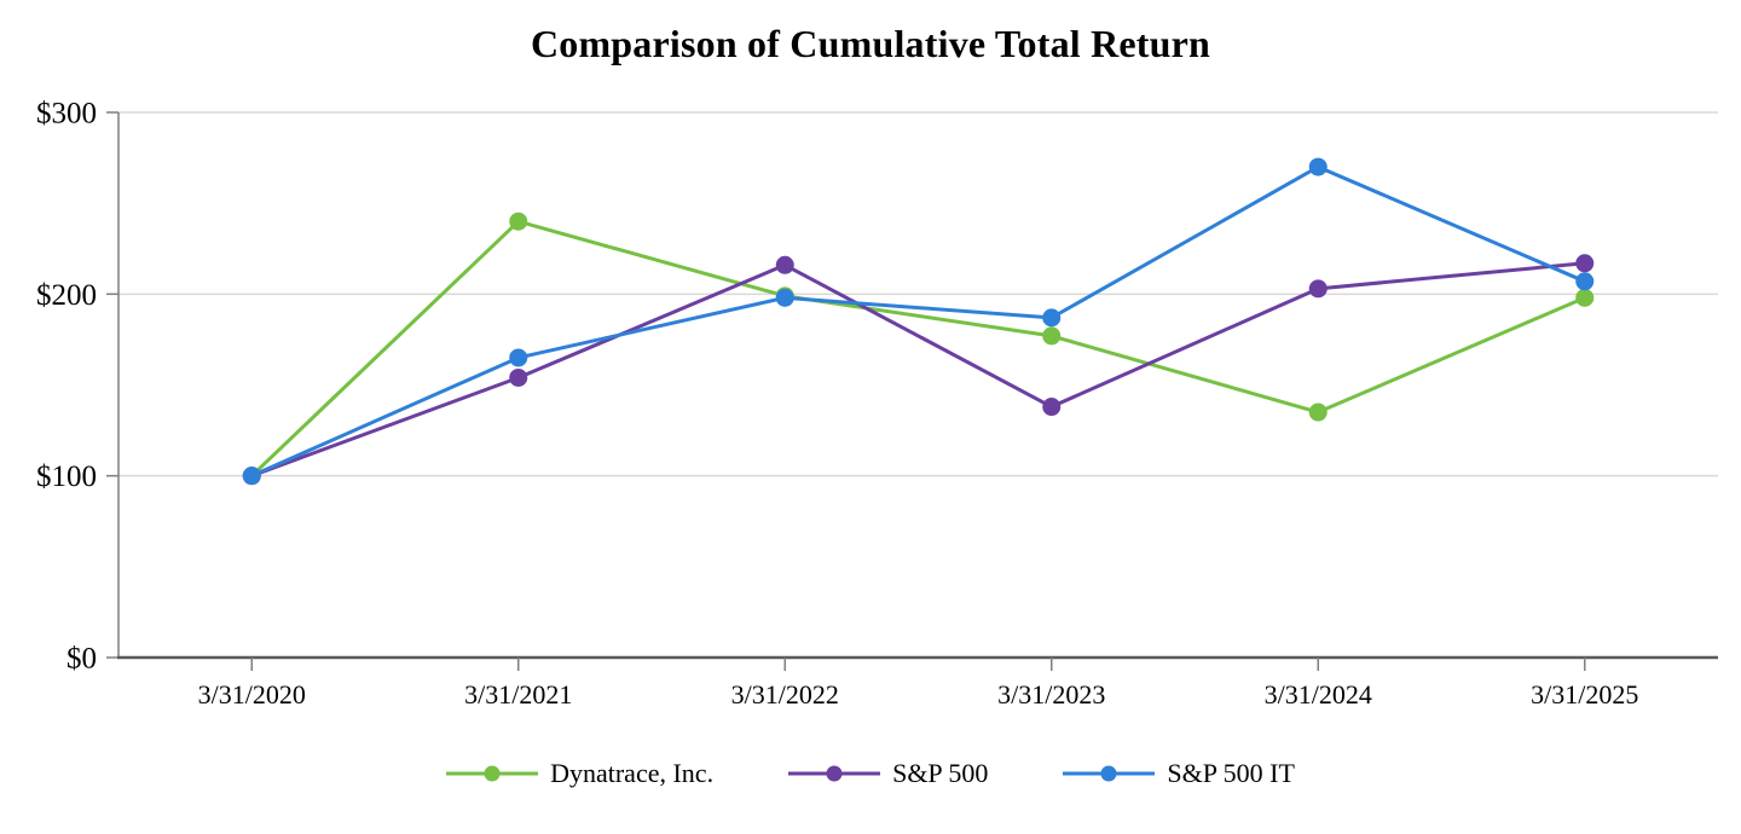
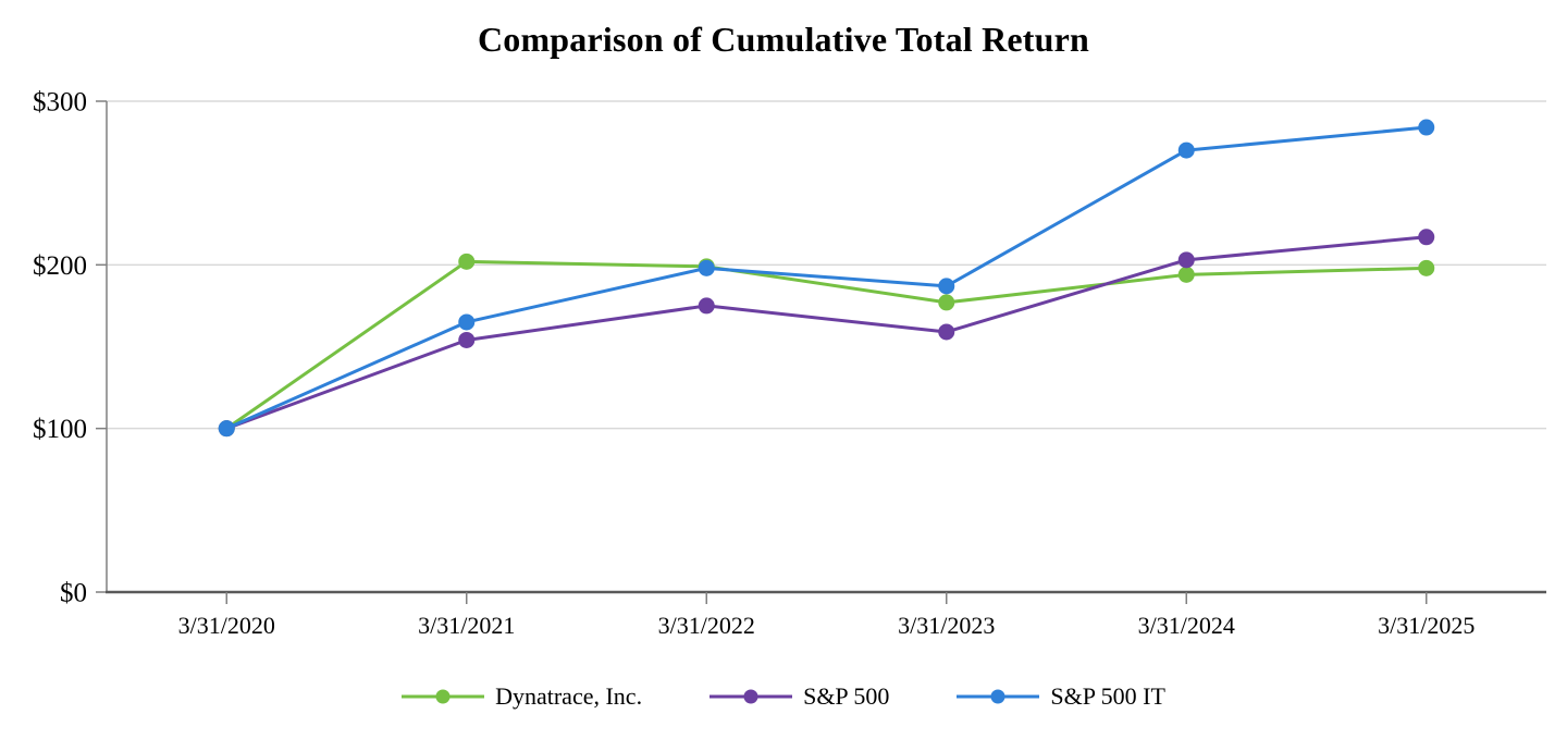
Dynatrace, Inc./3/31/2021: $240 -> $202
S&P 500/3/31/2022: $216 -> $175
S&P 500/3/31/2023: $138 -> $159
Dynatrace, Inc./3/31/2024: $135 -> $194
S&P 500 IT/3/31/2025: $207 -> $284
